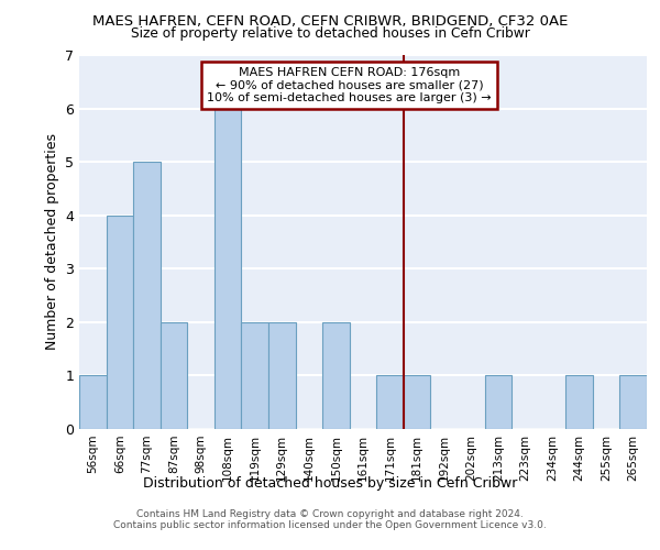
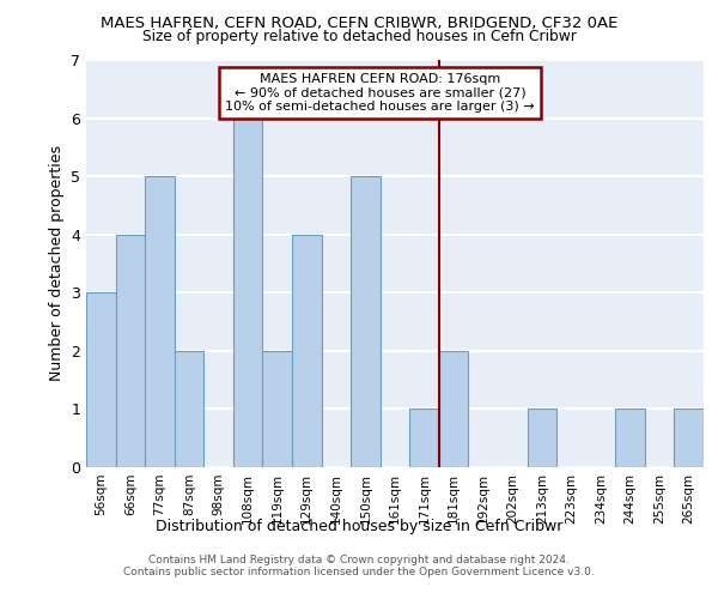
56sqm: 1 -> 3
129sqm: 2 -> 4
150sqm: 2 -> 5
181sqm: 1 -> 2
